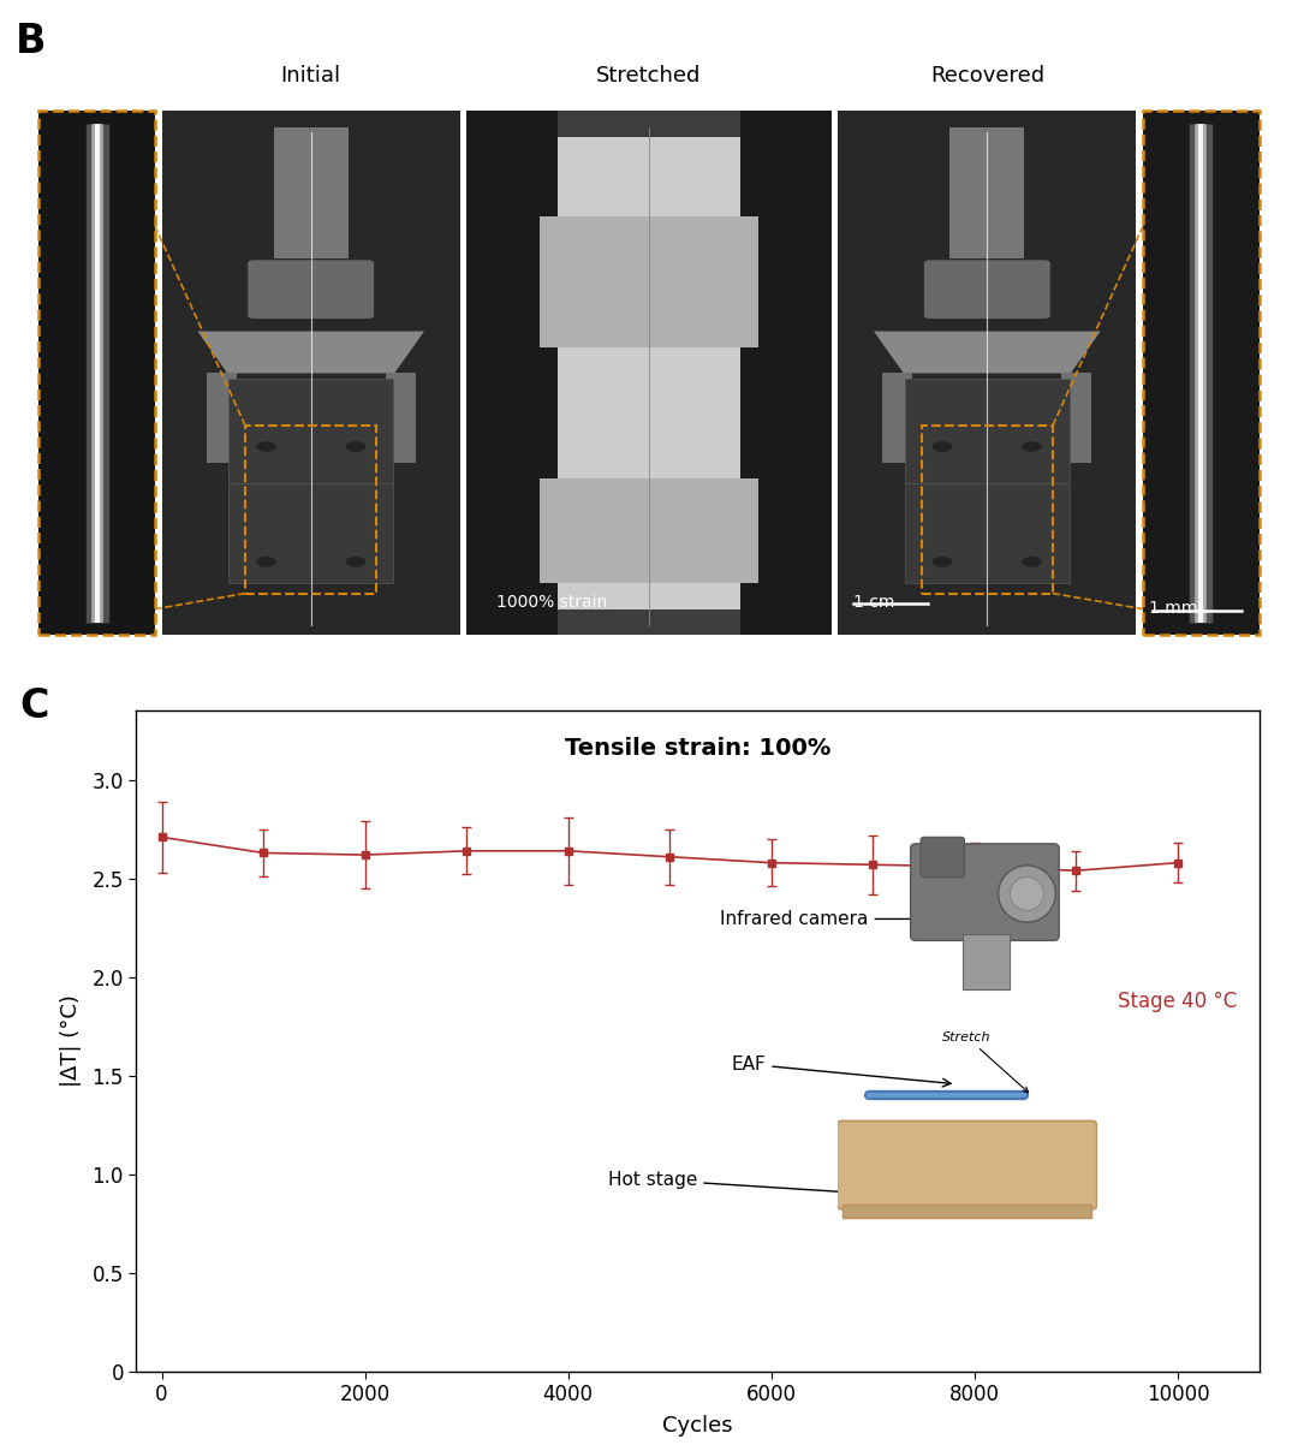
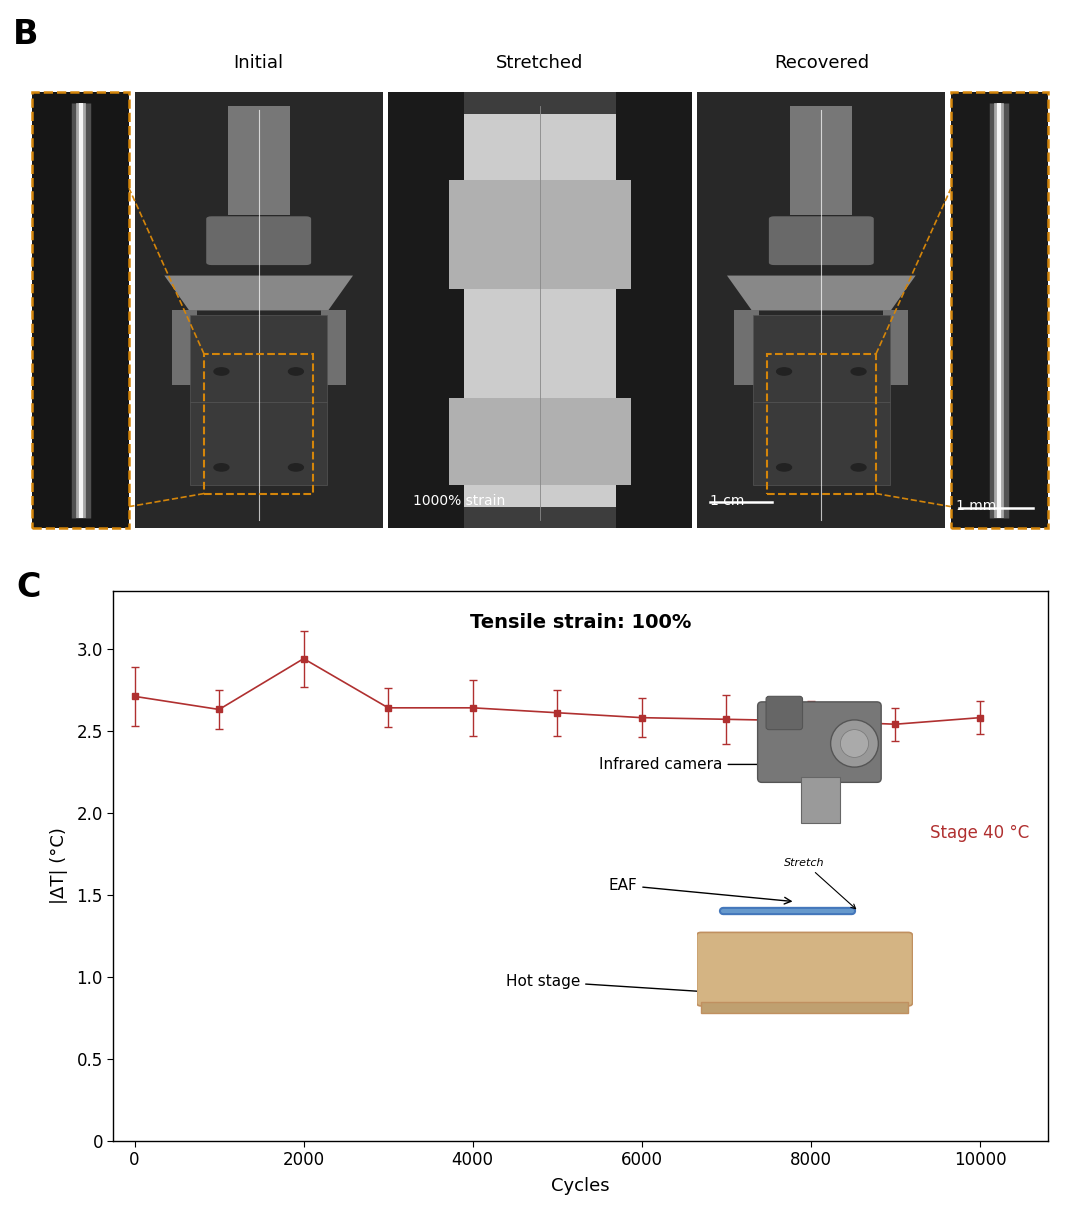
2000: 2.62 -> 2.94
